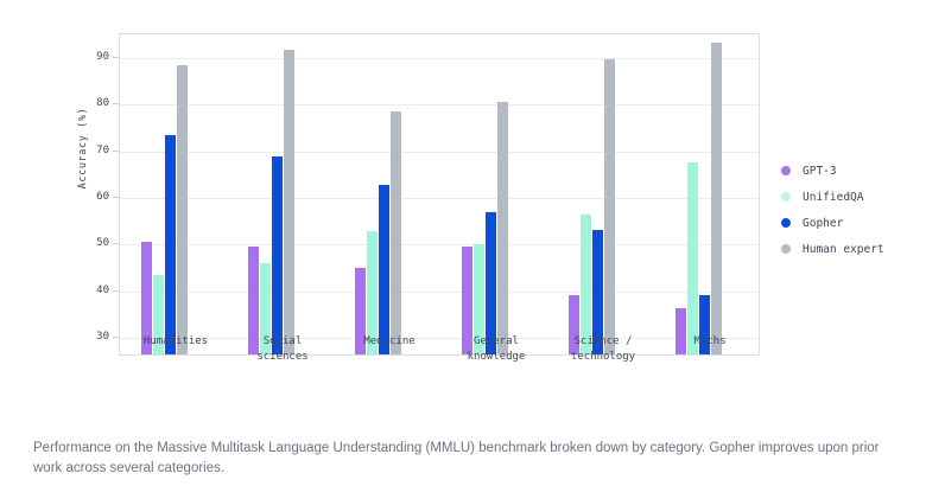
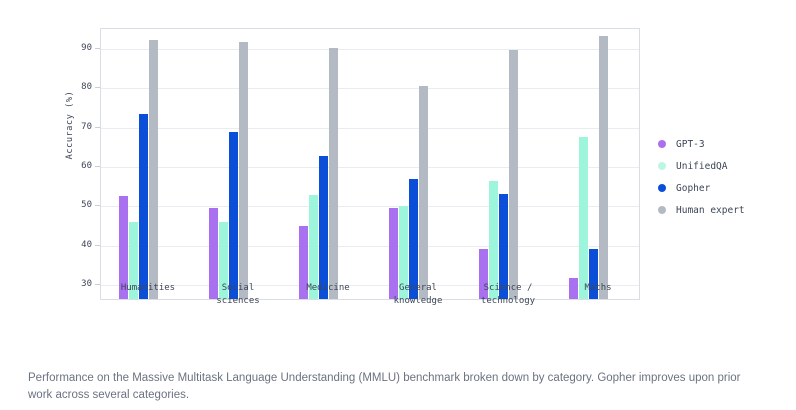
GPT-3/Humanities: 50 -> 52
UnifiedQA/Humanities: 43 -> 46
Human expert/Humanities: 88 -> 92
Human expert/Medicine: 78 -> 90
GPT-3/Maths: 36 -> 31
